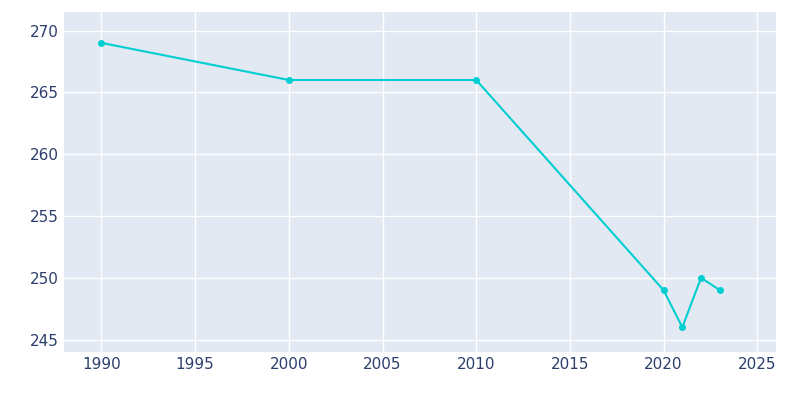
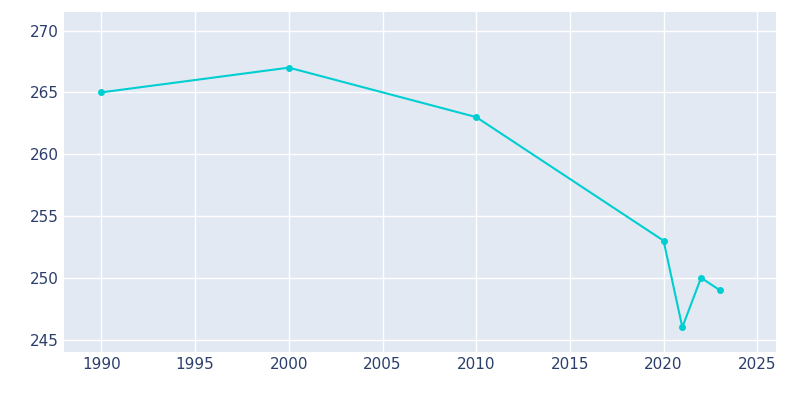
1990: 269 -> 265
2000: 266 -> 267
2010: 266 -> 263
2020: 249 -> 253
